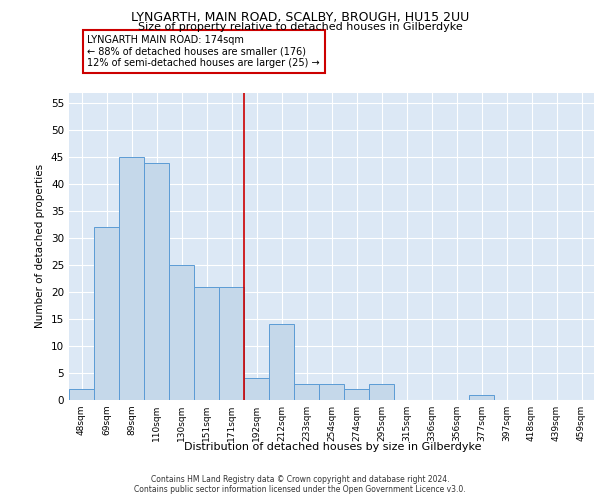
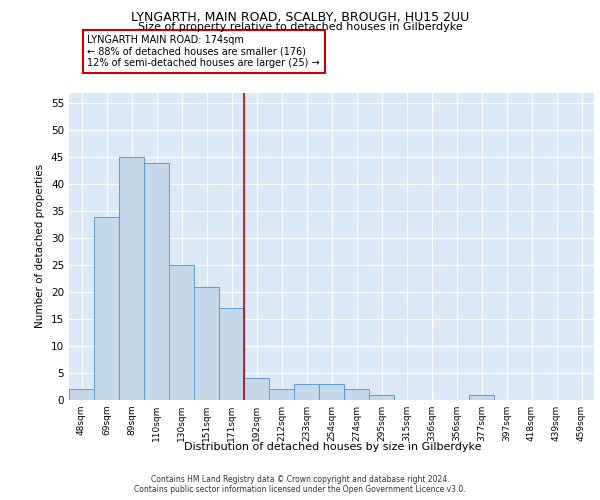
69sqm: 32 -> 34
171sqm: 21 -> 17
212sqm: 14 -> 2
295sqm: 3 -> 1
